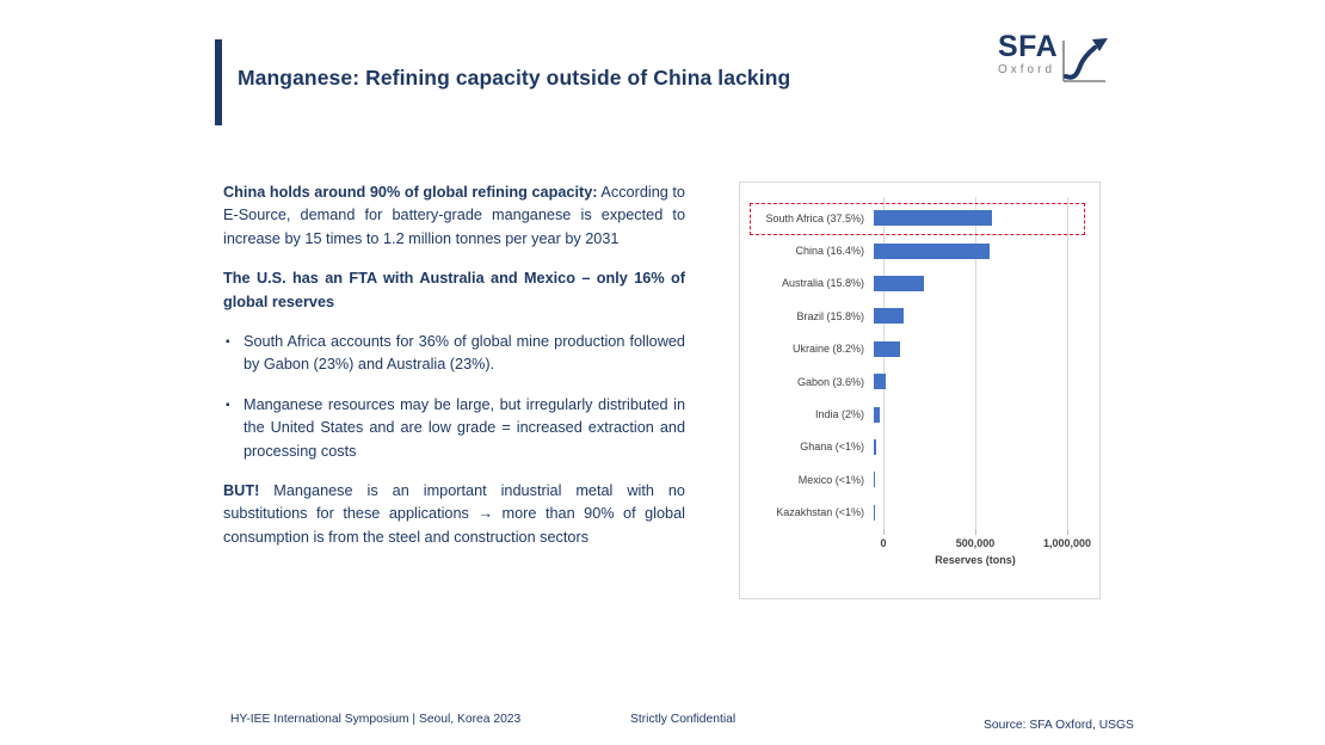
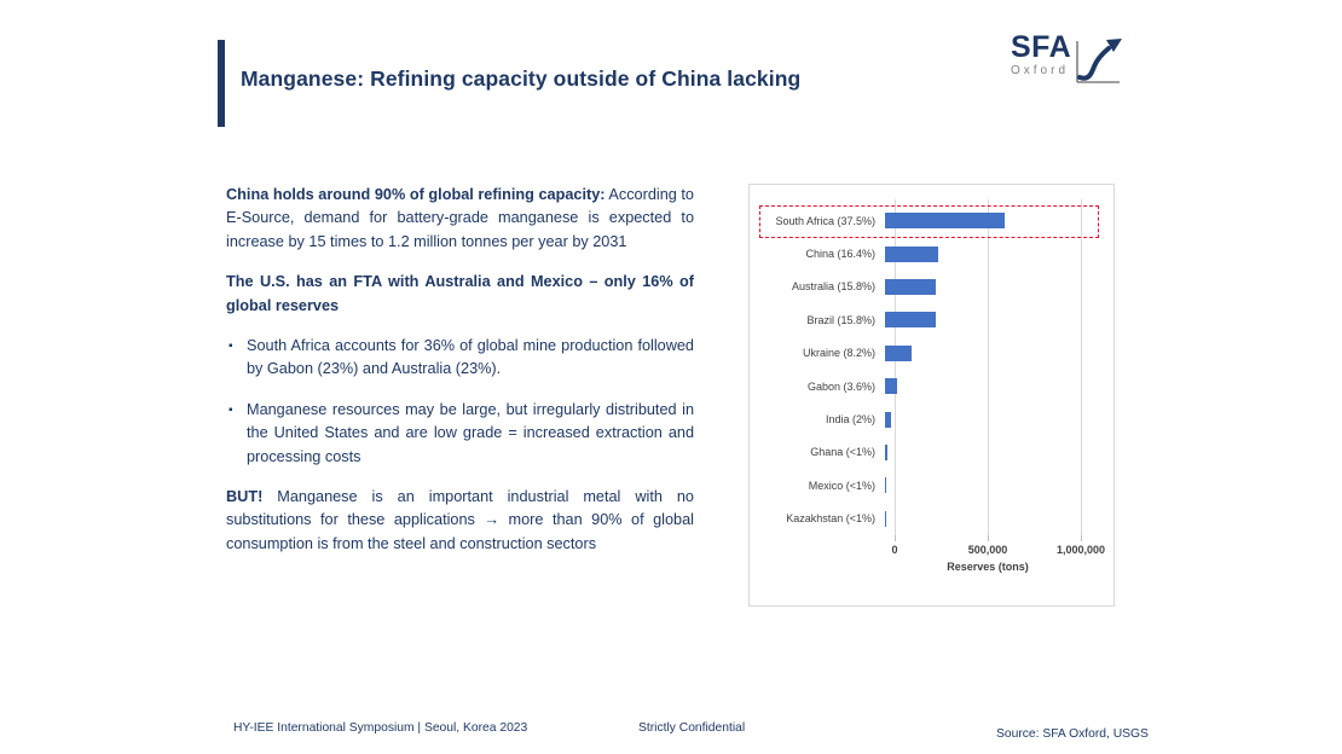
China (16.4%): 630000 -> 280000
Brazil (15.8%): 160000 -> 270000
